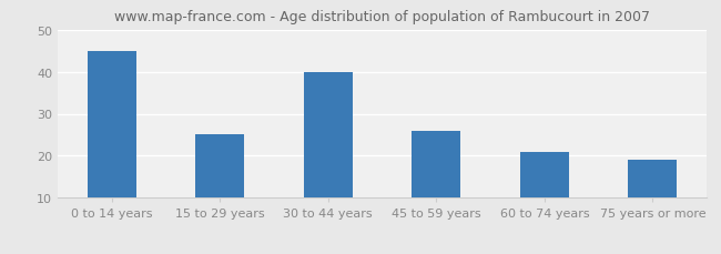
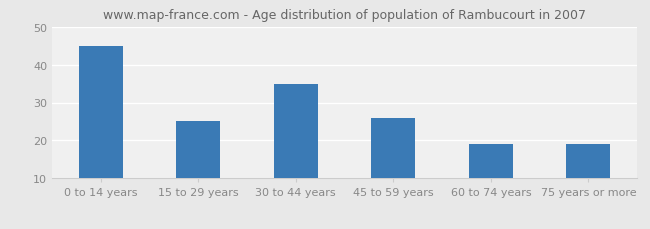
30 to 44 years: 40 -> 35
60 to 74 years: 21 -> 19
